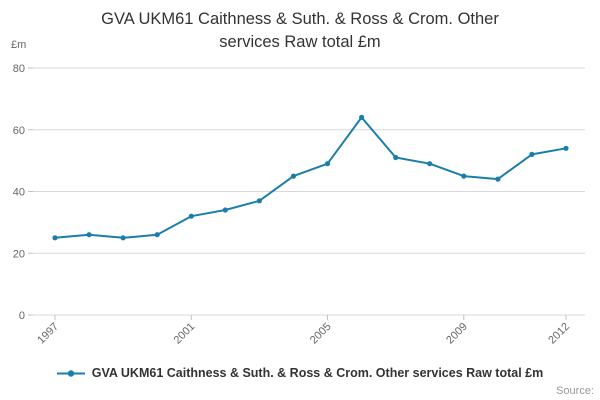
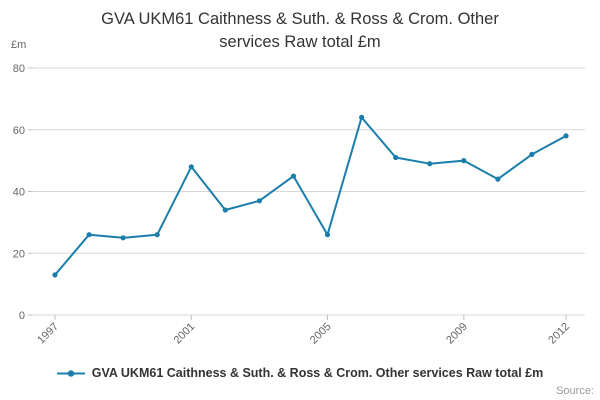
1997: 25 -> 13
2001: 32 -> 48
2005: 49 -> 26
2009: 45 -> 50
2012: 54 -> 58
